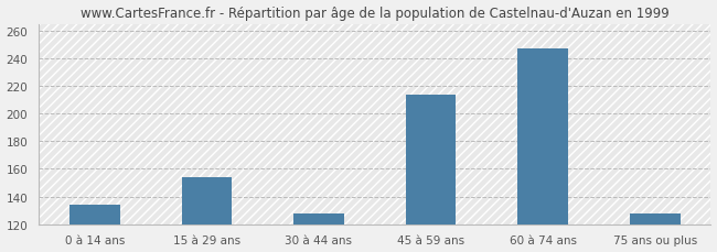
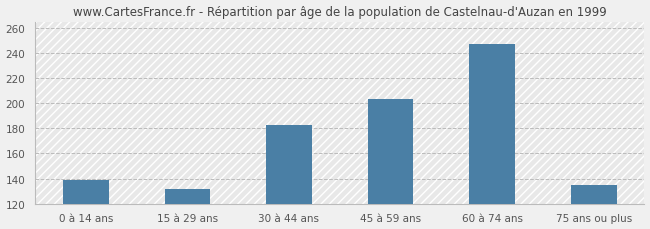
0 à 14 ans: 134 -> 139
15 à 29 ans: 154 -> 132
30 à 44 ans: 128 -> 183
45 à 59 ans: 214 -> 203
75 ans ou plus: 128 -> 135
